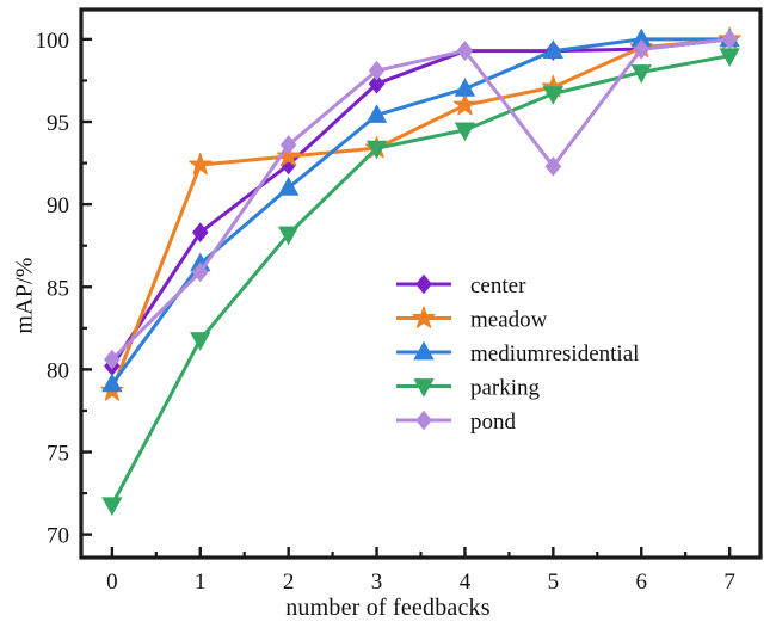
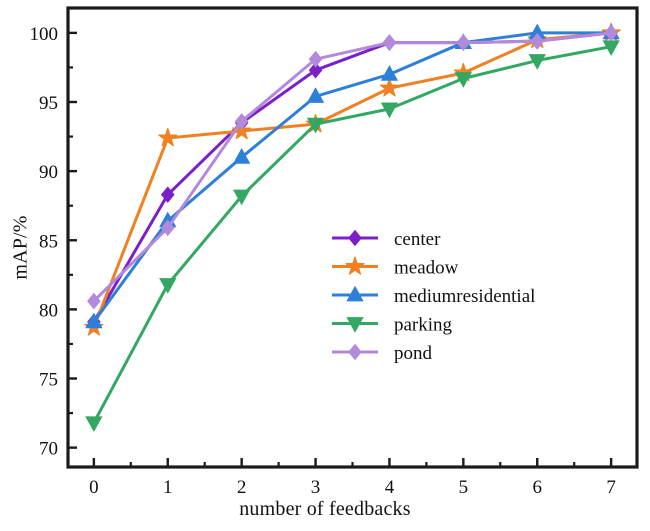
center/0: 80.2 -> 79.1
center/2: 92.4 -> 93.5
pond/5: 92.3 -> 99.3
